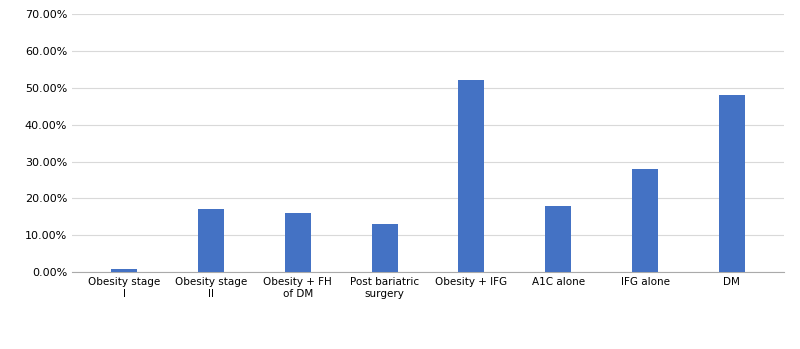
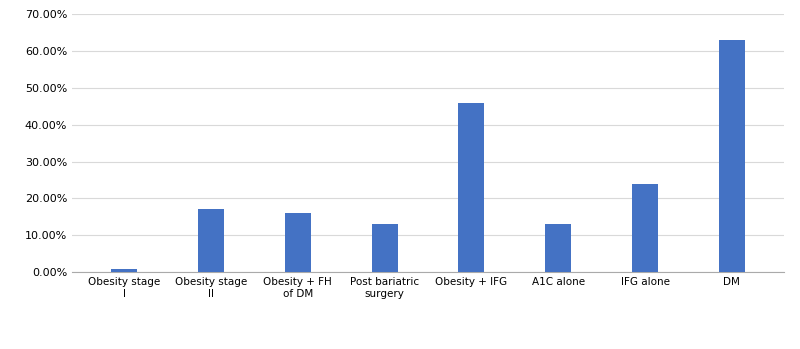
Obesity + IFG: 52% -> 46%
A1C alone: 18% -> 13%
IFG alone: 28% -> 24%
DM: 48% -> 63%
